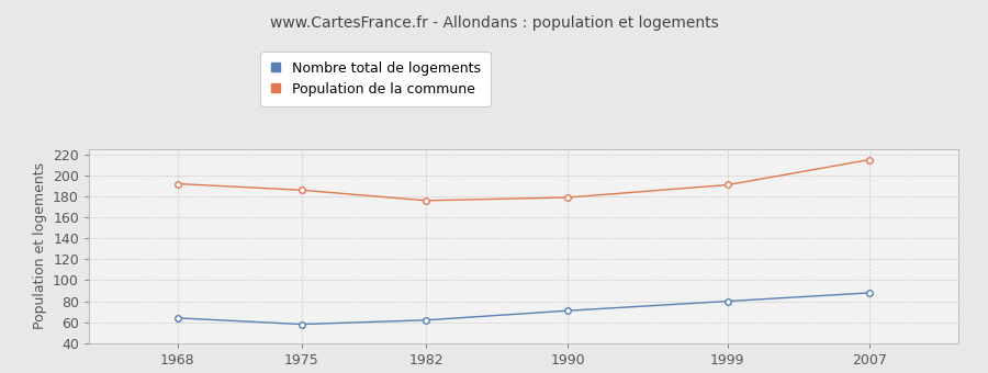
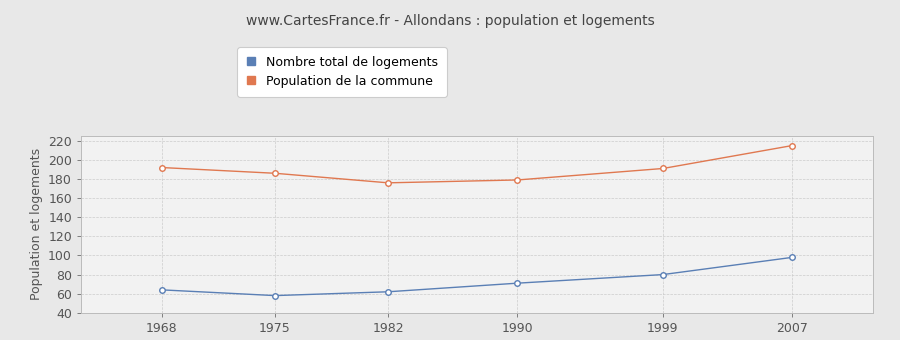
Nombre total de logements/2007: 88 -> 98
